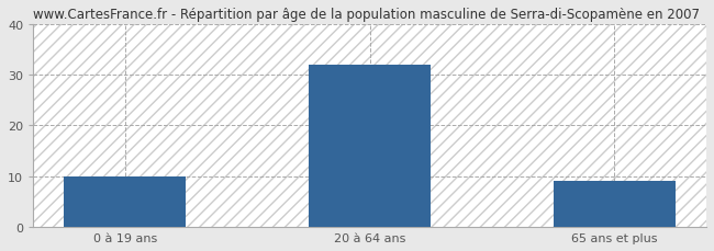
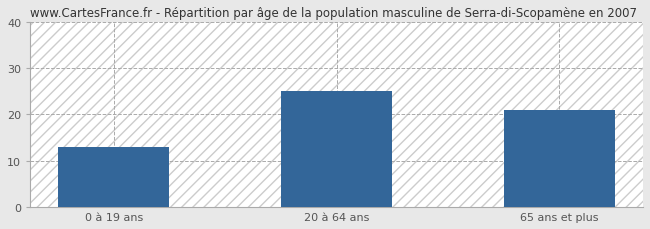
0 à 19 ans: 10 -> 13
20 à 64 ans: 32 -> 25
65 ans et plus: 9 -> 21
